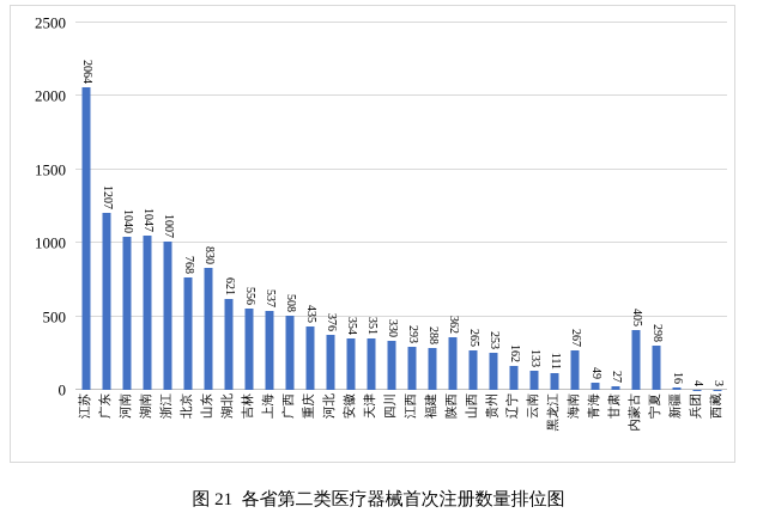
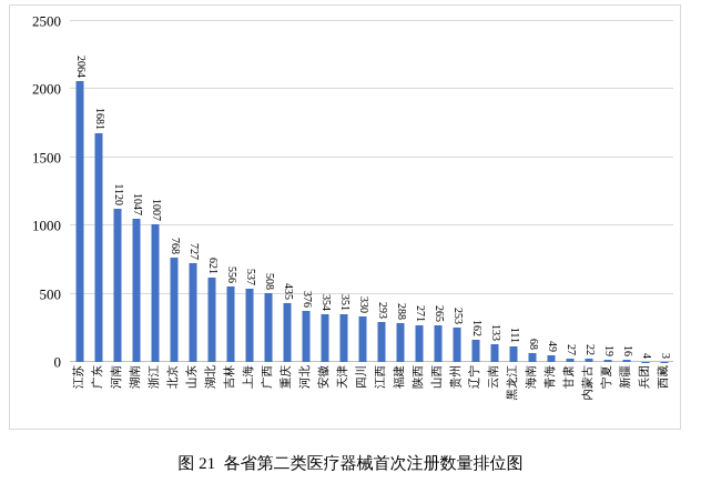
广东: 1207 -> 1681
河南: 1040 -> 1120
山东: 830 -> 727
陕西: 362 -> 271
海南: 267 -> 68
内蒙古: 405 -> 22
宁夏: 298 -> 19
